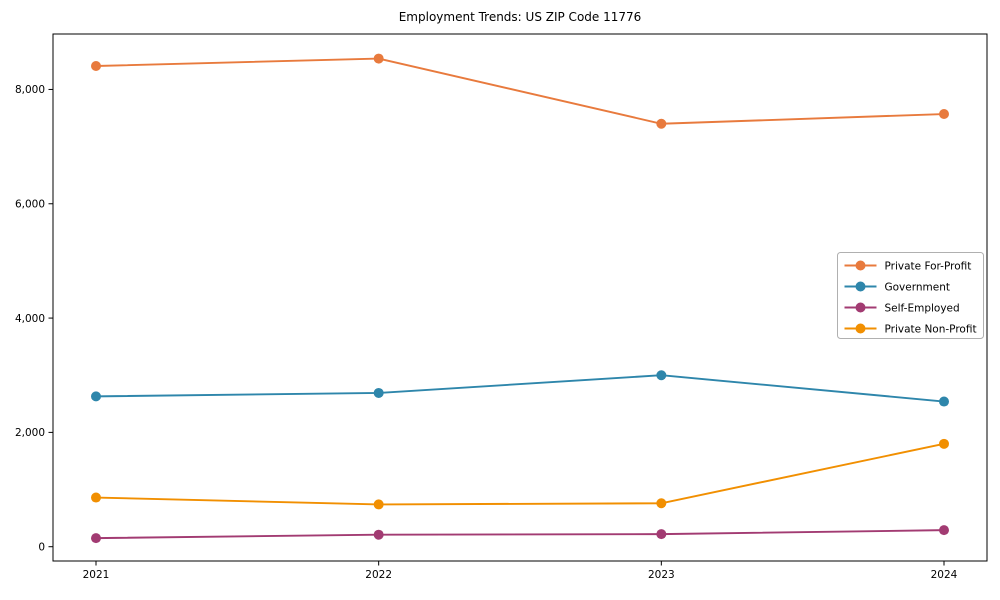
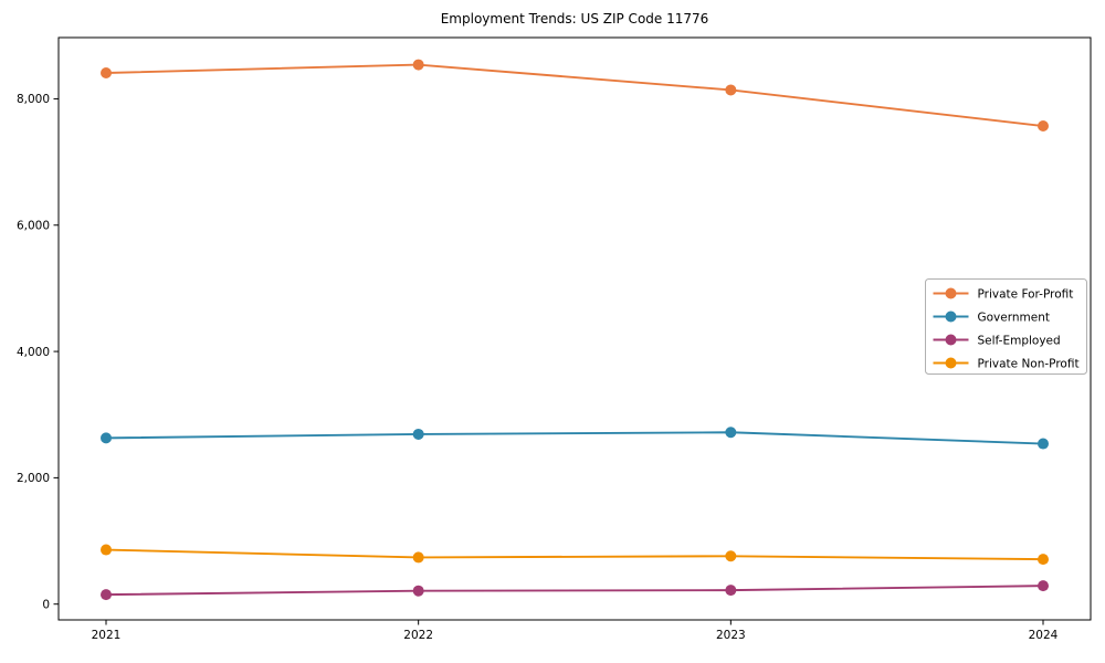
Private For-Profit/2023: 7400 -> 8100
Government/2023: 3000 -> 2700
Private Non-Profit/2024: 1800 -> 700
